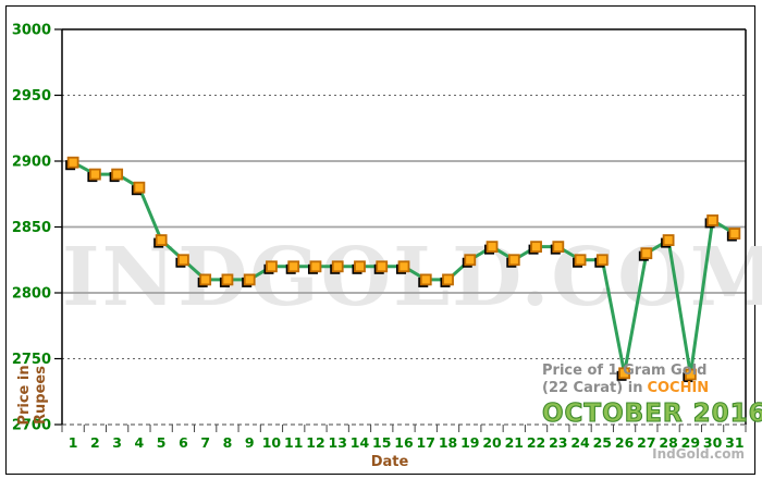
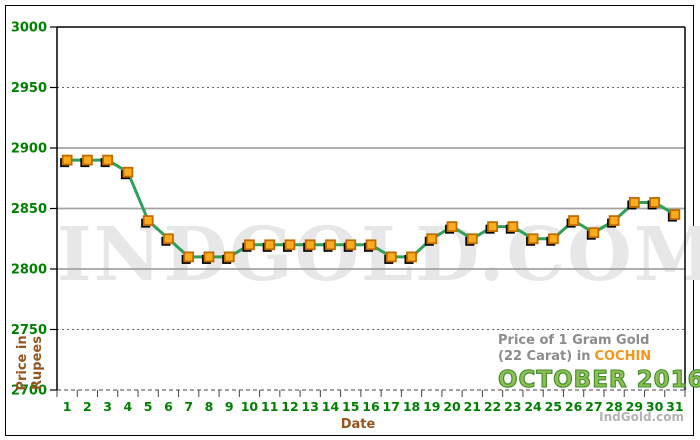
1: 2899 -> 2890
26: 2739 -> 2840
29: 2738 -> 2855
